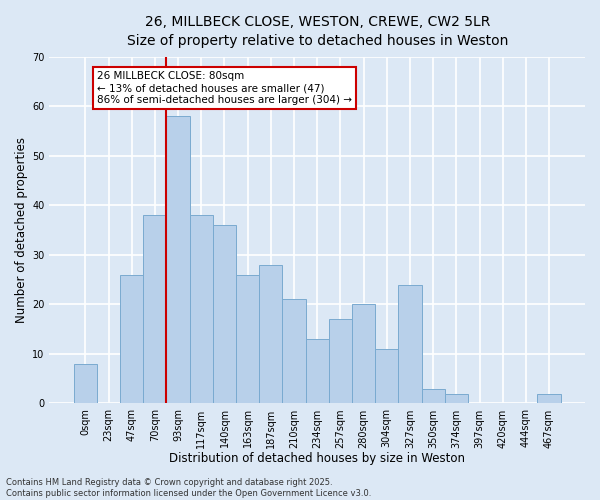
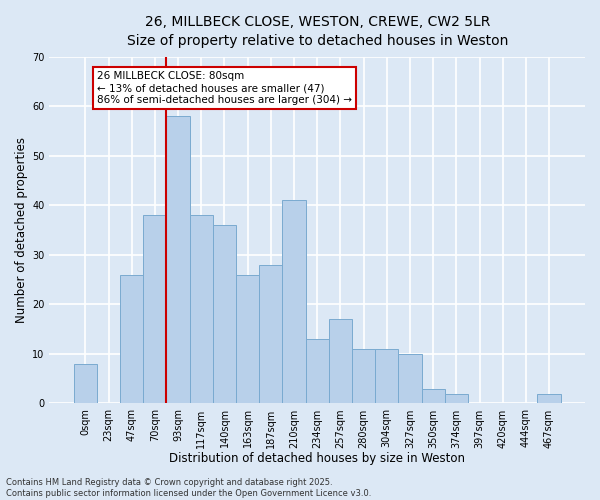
210sqm: 21 -> 41
280sqm: 20 -> 11
327sqm: 24 -> 10
